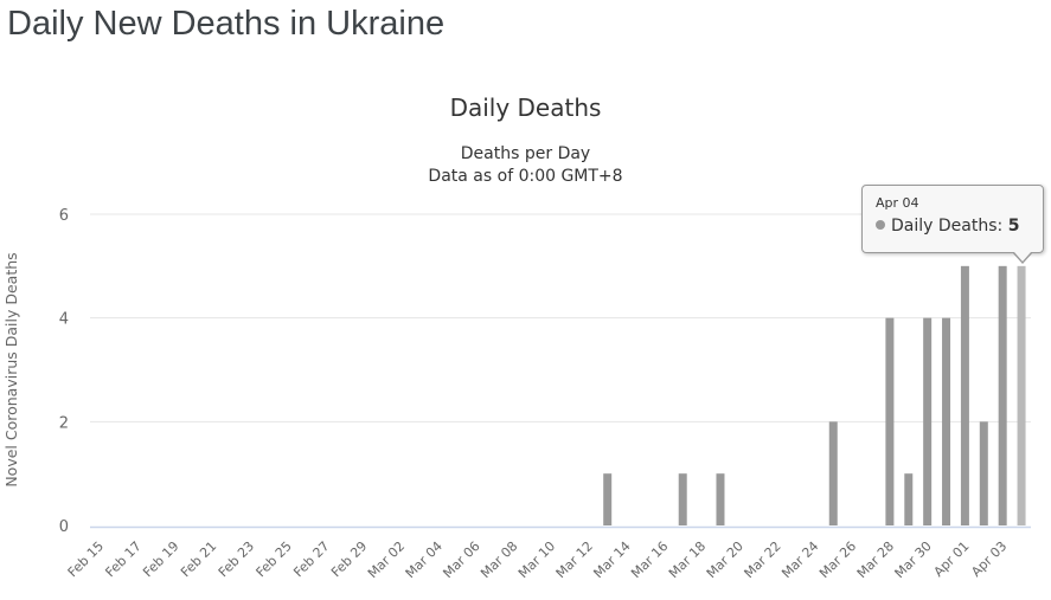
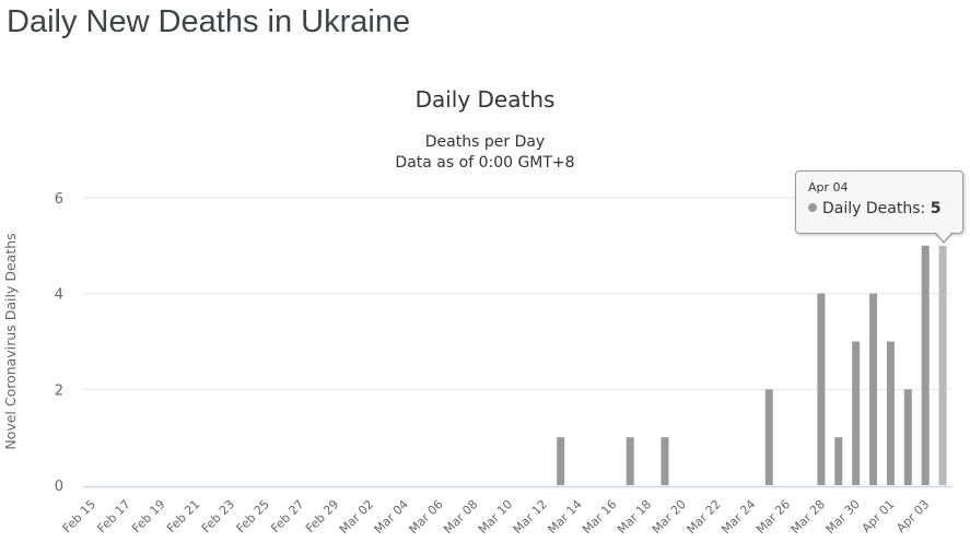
Mar 30: 4 -> 3
Apr 01: 5 -> 3
